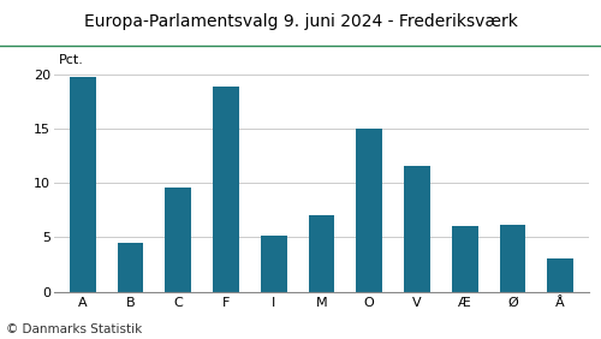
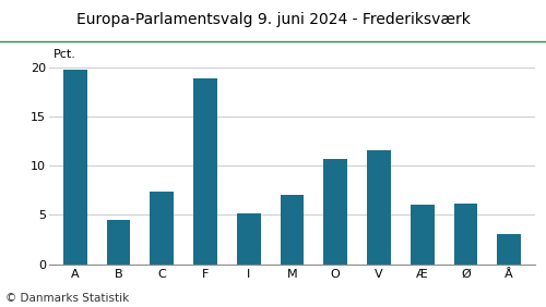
C: 9.6 -> 7.4
O: 15.0 -> 10.7
